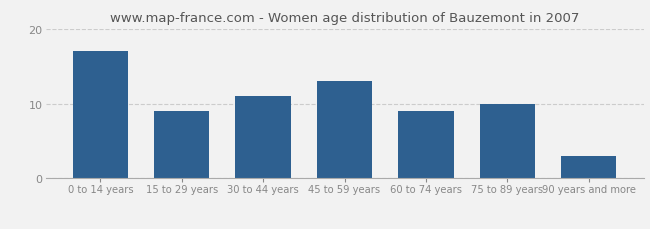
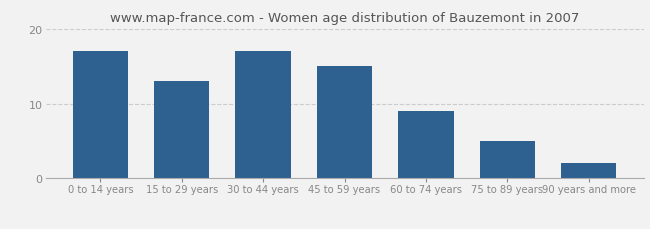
15 to 29 years: 9 -> 13
30 to 44 years: 11 -> 17
45 to 59 years: 13 -> 15
75 to 89 years: 10 -> 5
90 years and more: 3 -> 2
